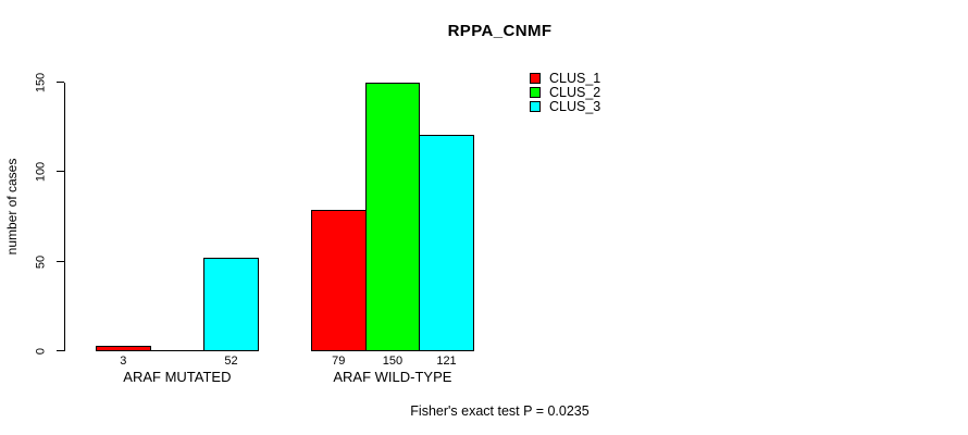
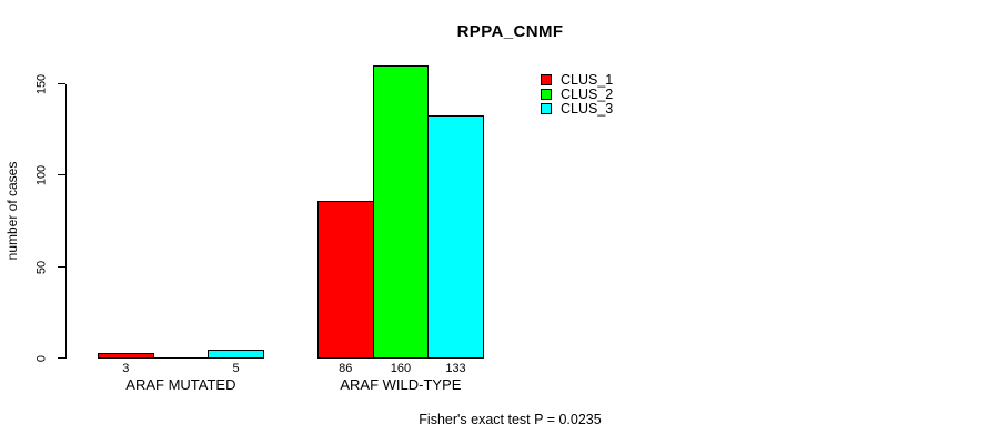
CLUS_3/ARAF MUTATED: 52 -> 5
CLUS_1/ARAF WILD-TYPE: 79 -> 86
CLUS_2/ARAF WILD-TYPE: 150 -> 160
CLUS_3/ARAF WILD-TYPE: 121 -> 133
